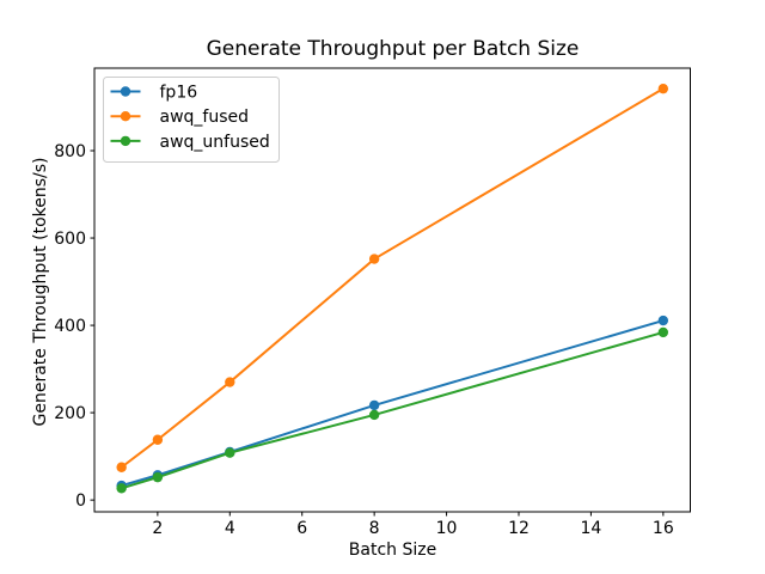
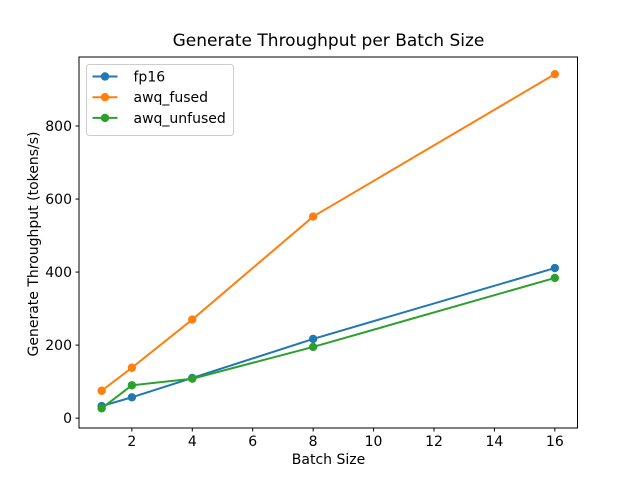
awq_unfused/2: 50 -> 90
